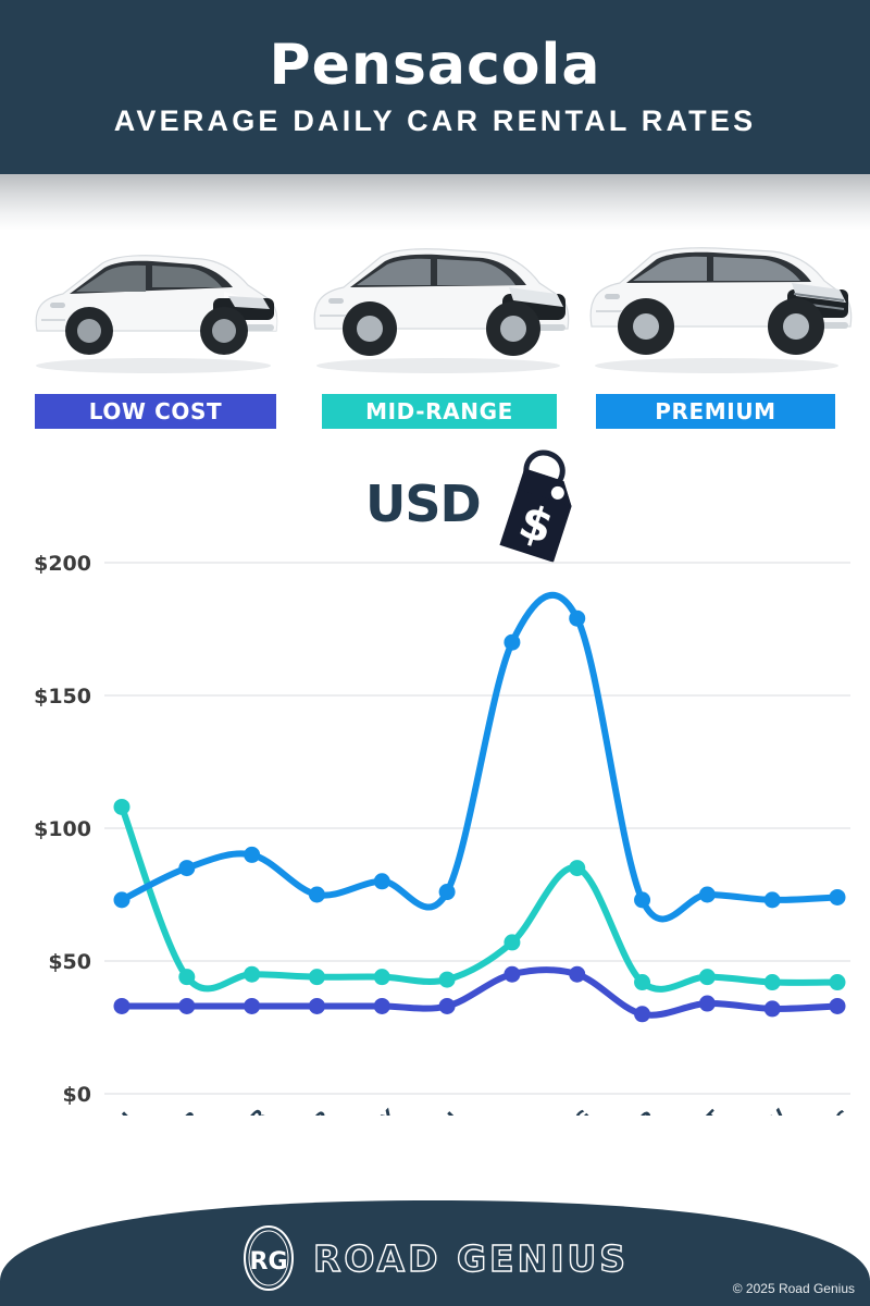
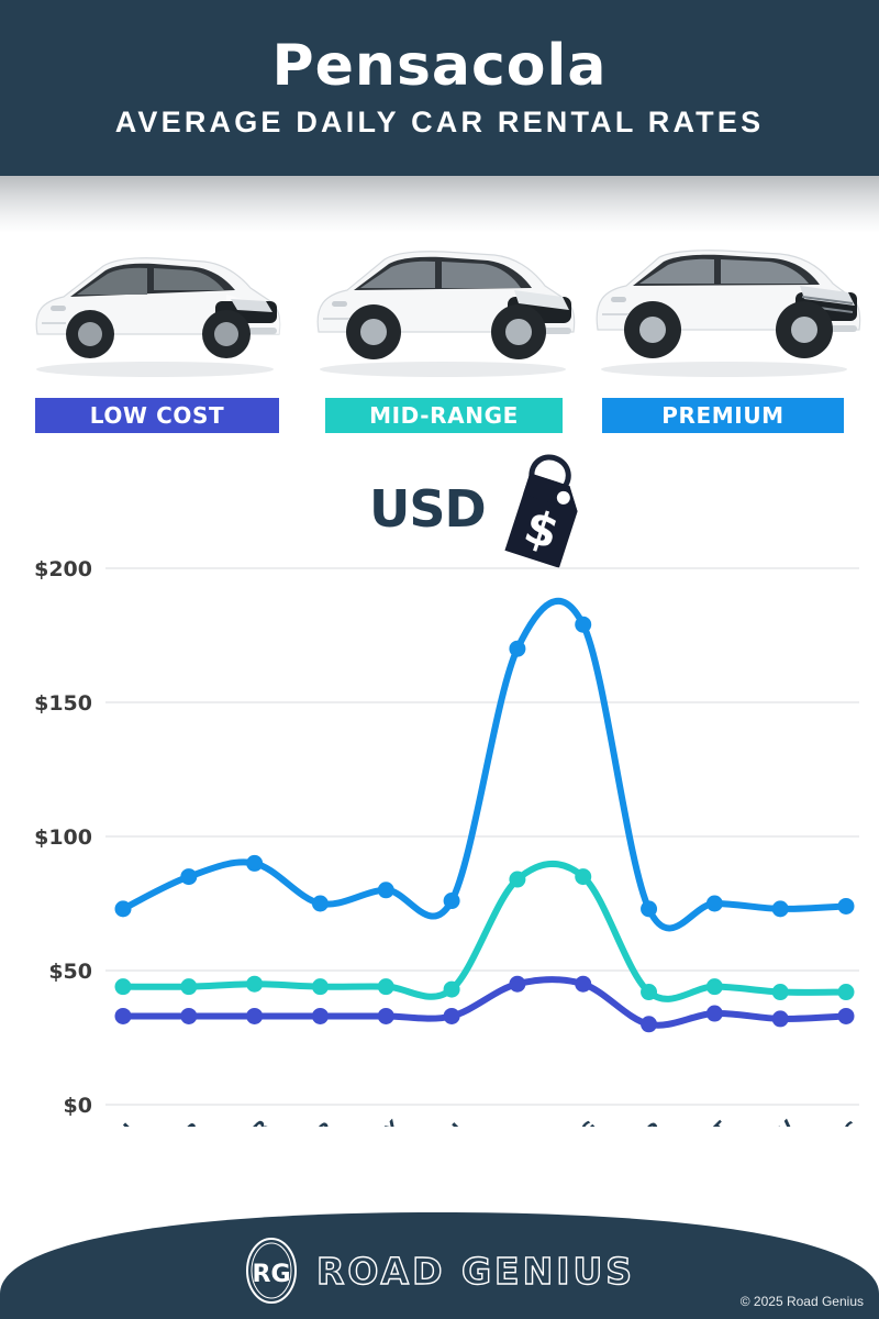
MID-RANGE/JAN: $108 -> $44
MID-RANGE/JUL: $57 -> $84
